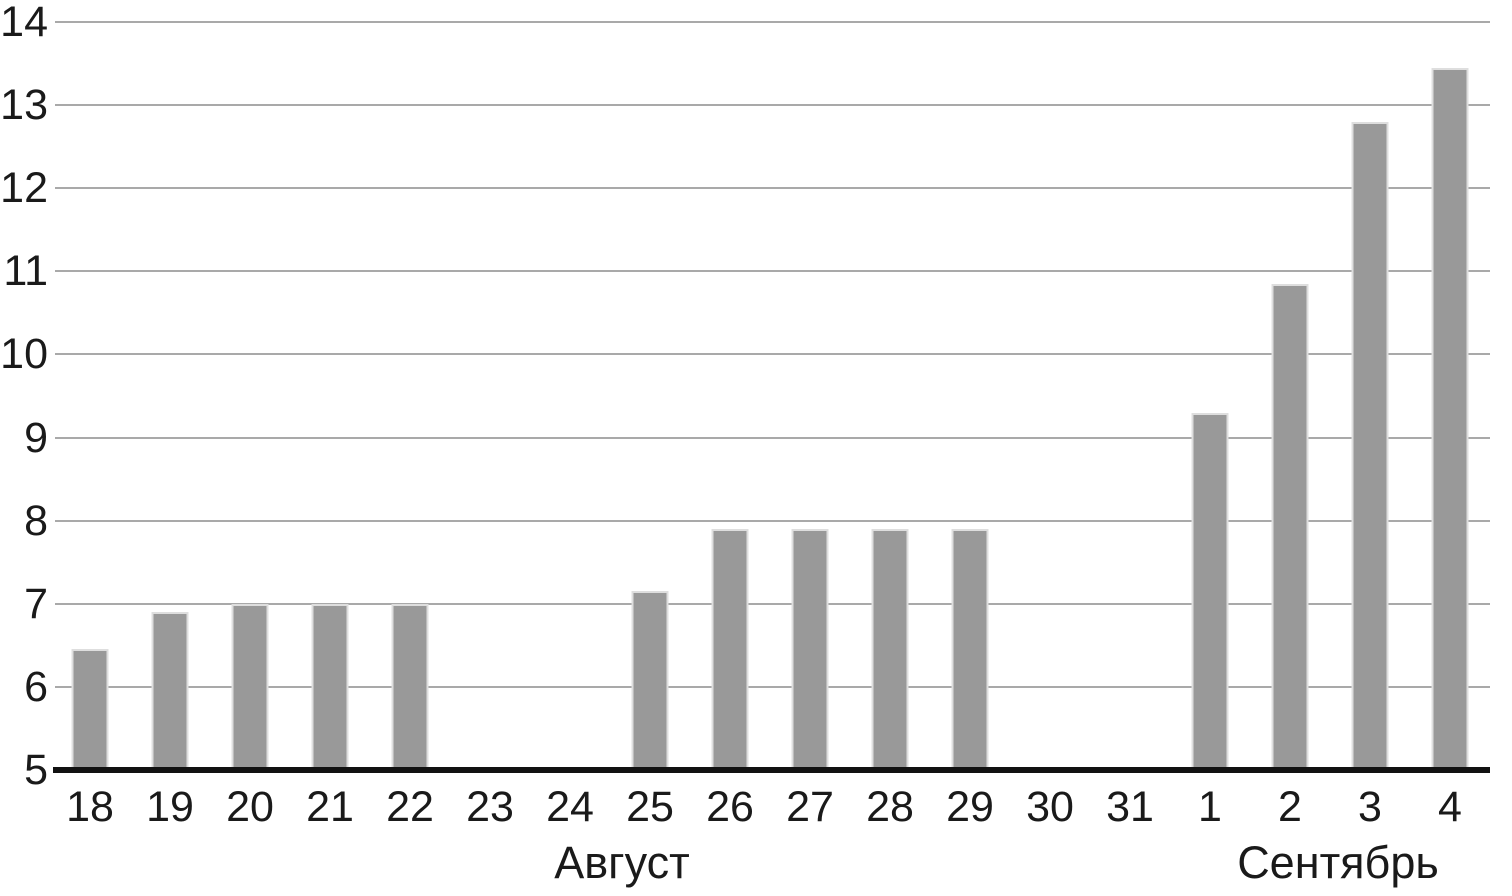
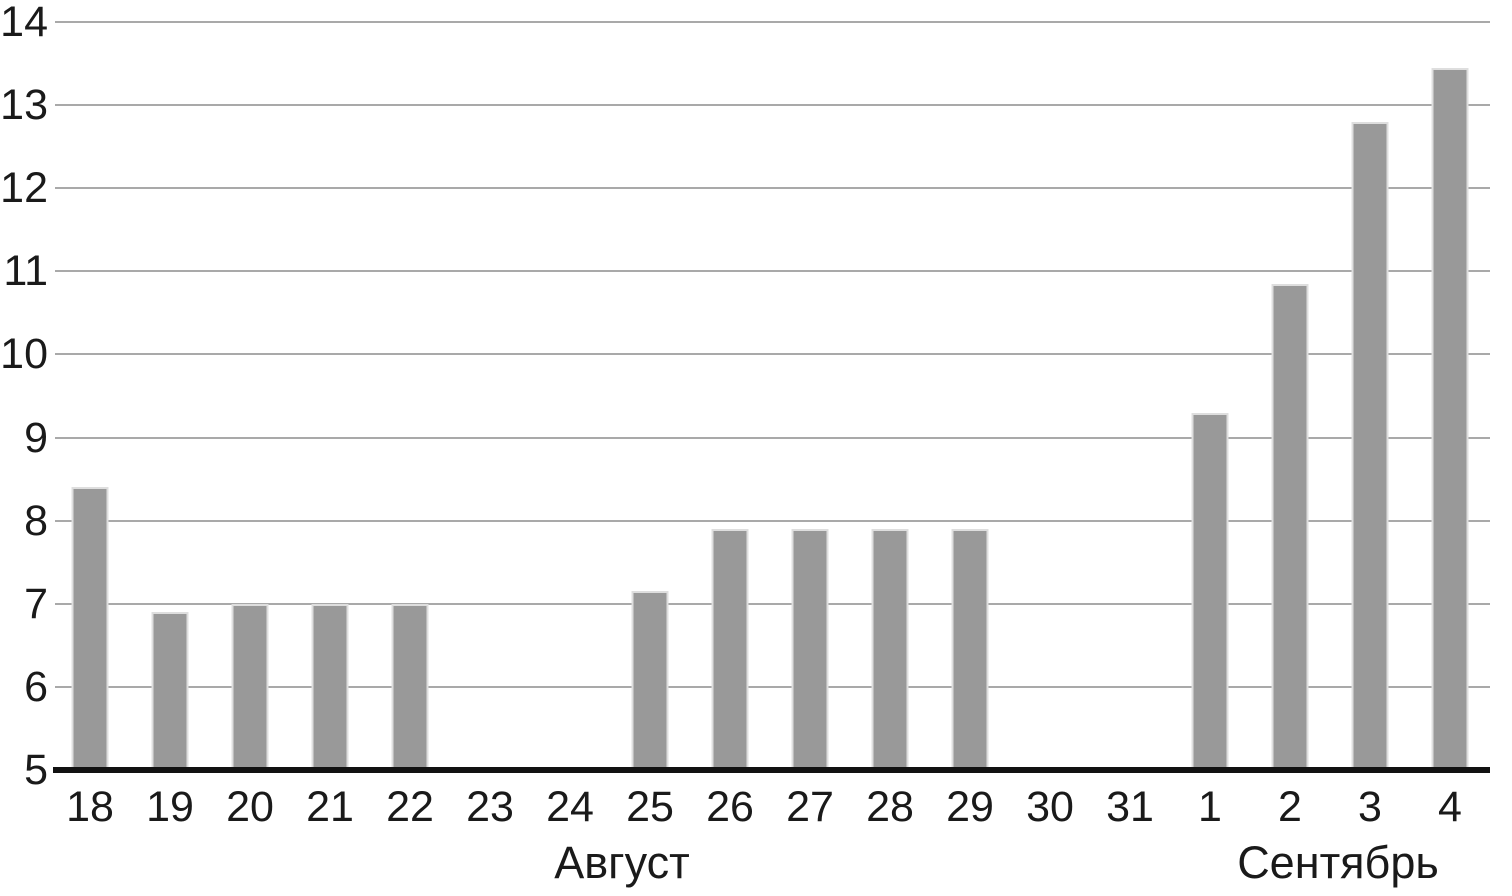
18: 6.5 -> 8.4
